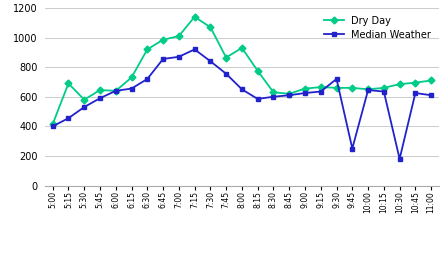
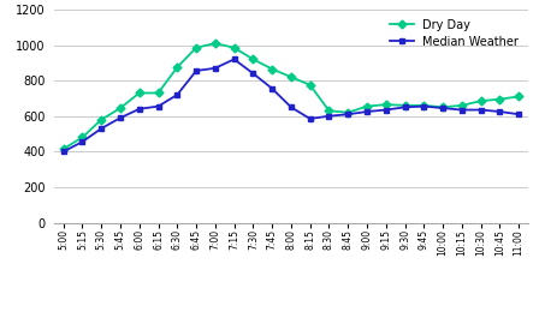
Dry Day/5:15: 690 -> 480
Dry Day/6:00: 640 -> 730
Dry Day/6:30: 920 -> 880
Dry Day/7:15: 1140 -> 980
Dry Day/7:30: 1070 -> 920
Dry Day/8:00: 930 -> 820
Median Weather/9:30: 720 -> 650
Median Weather/9:45: 250 -> 660
Median Weather/10:30: 180 -> 640
